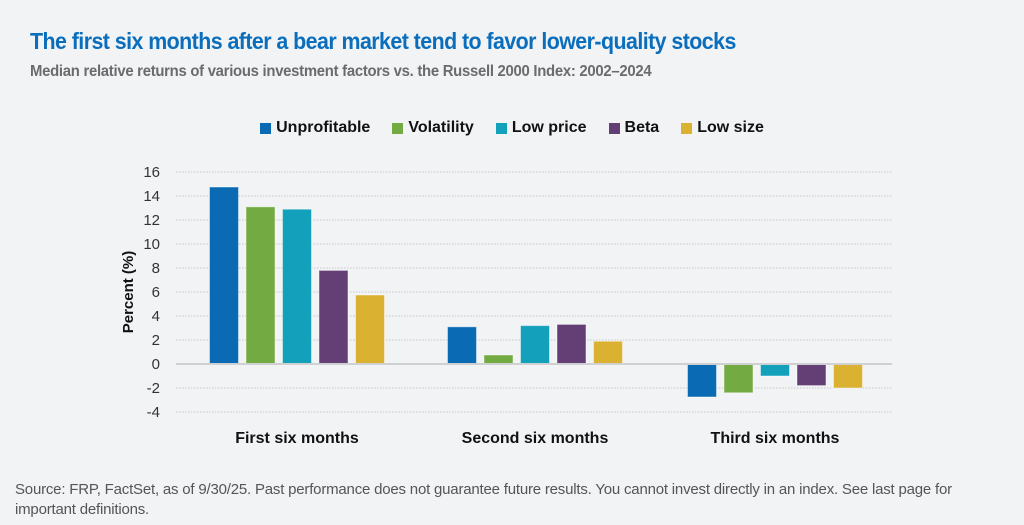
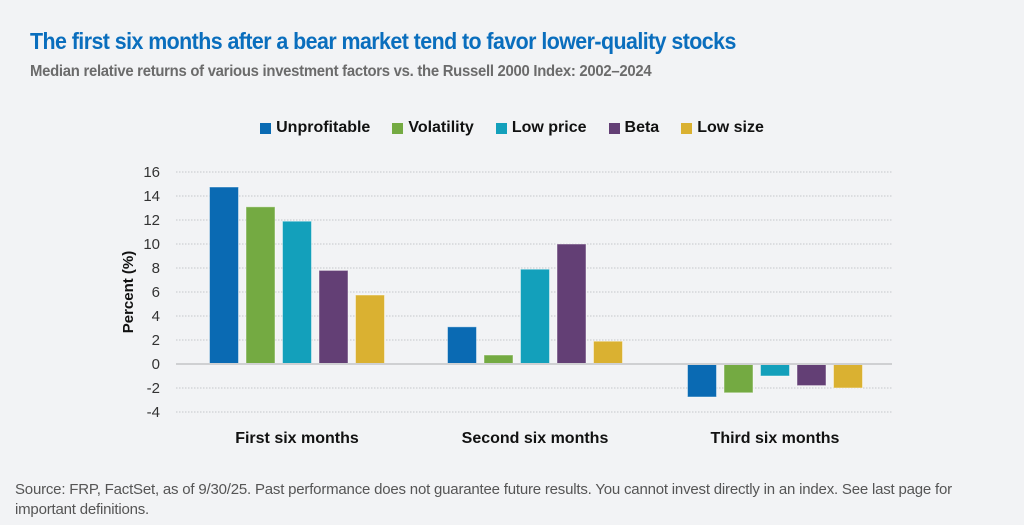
Low price/First six months: 12.9 -> 11.9
Low price/Second six months: 3.2 -> 7.9
Beta/Second six months: 3.3 -> 10.0
